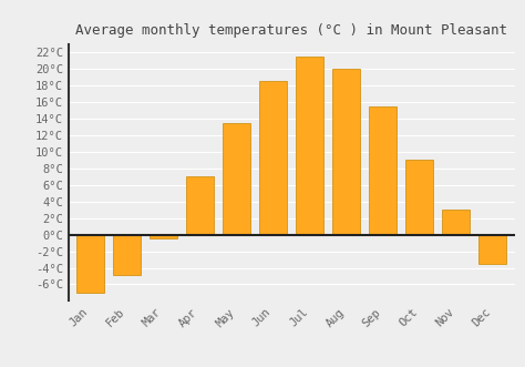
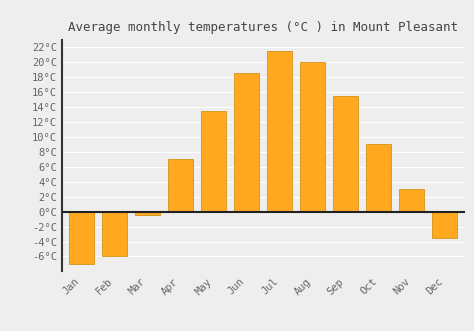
Feb: -4.8°C -> -6.0°C
